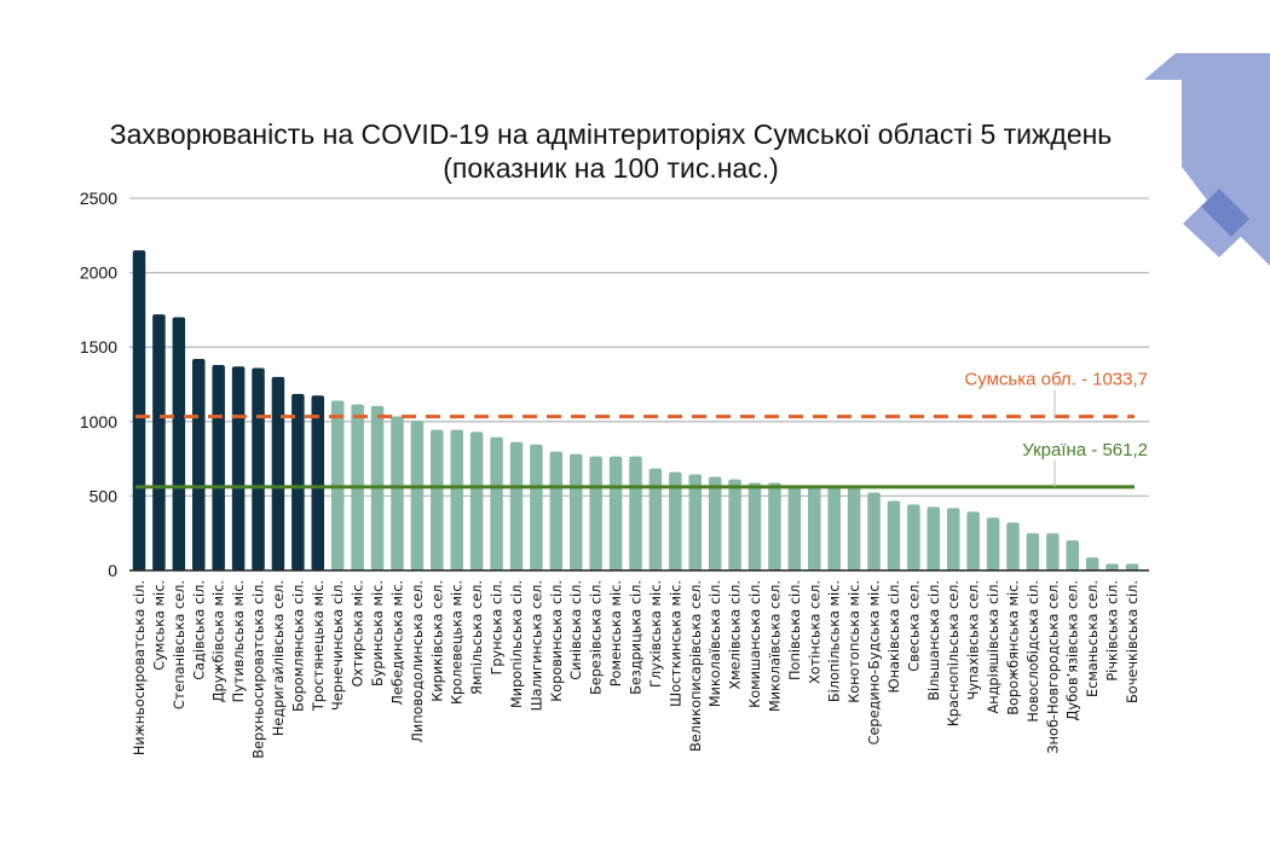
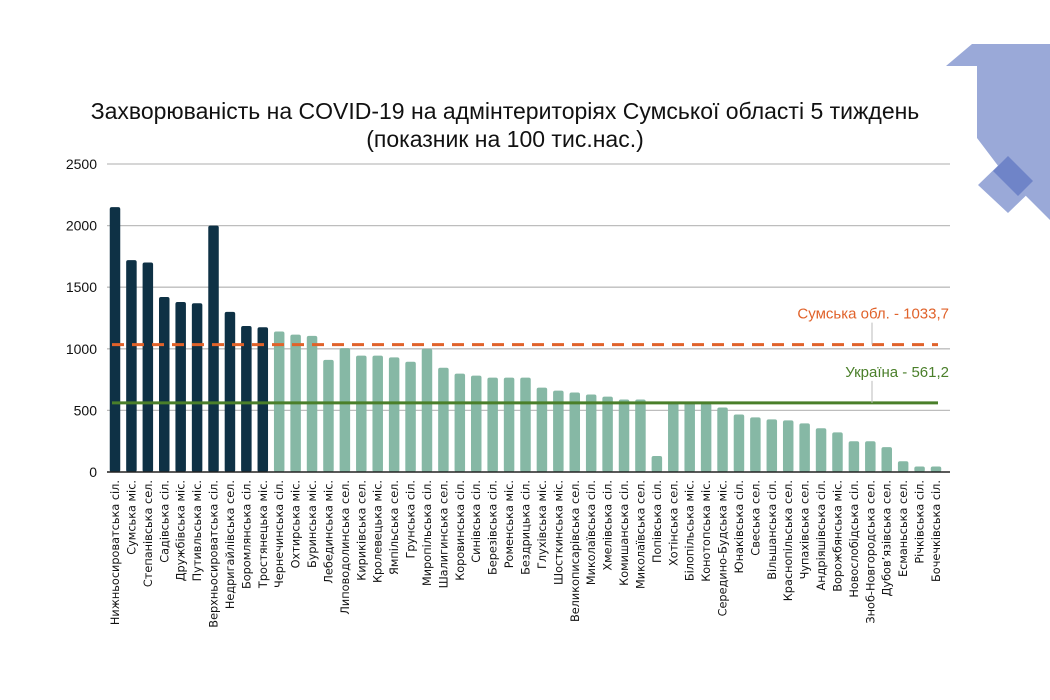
Верхньосироватська сіл.: 1360 -> 2000
Лебединська міс.: 1040 -> 910
Миропільська сіл.: 860 -> 1000
Попівська сіл.: 560 -> 130
